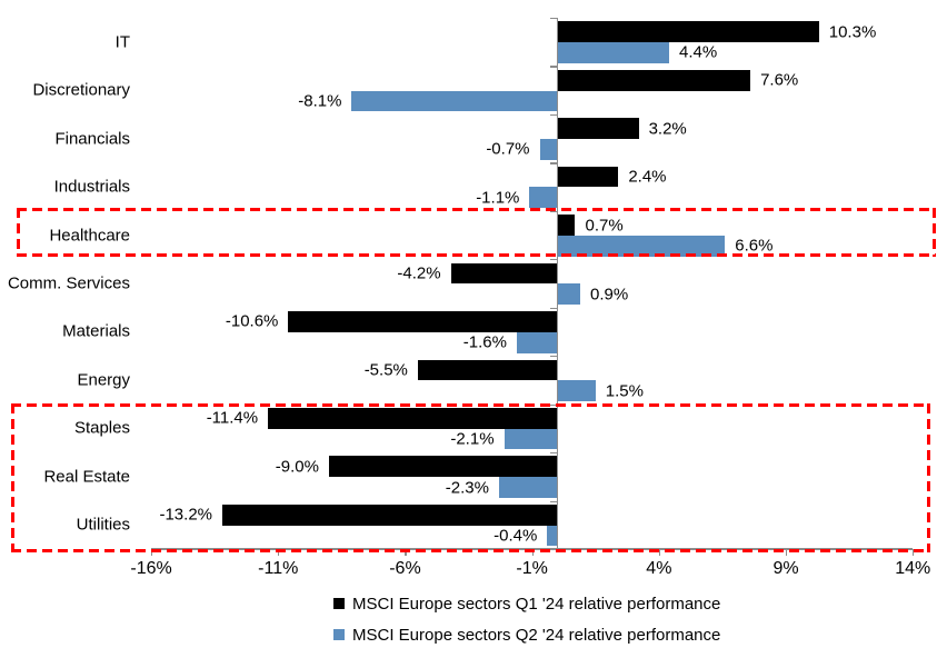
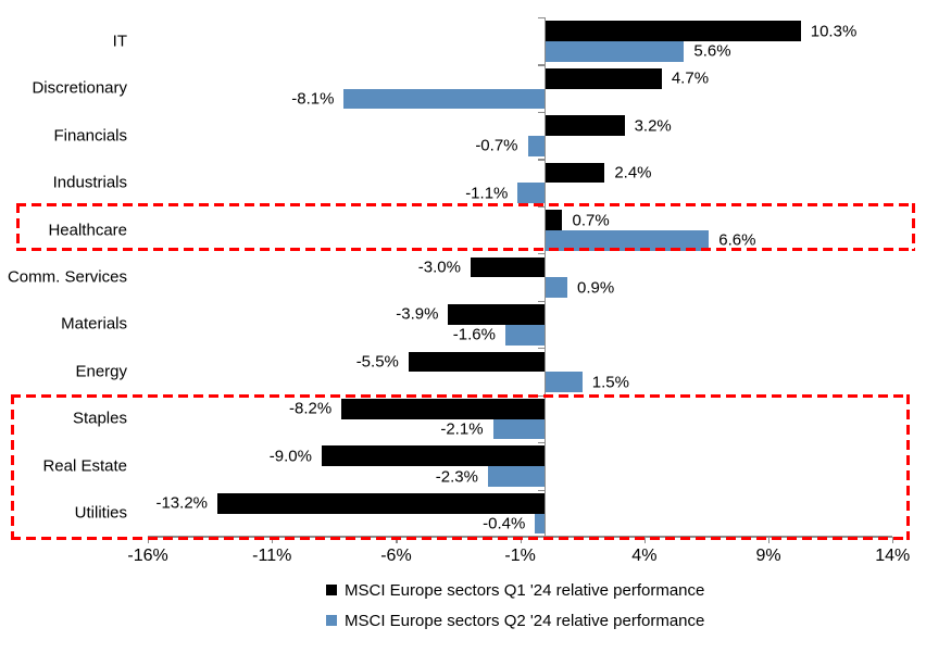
MSCI Europe sectors Q2 '24 relative performance/IT: 4.4% -> 5.6%
MSCI Europe sectors Q1 '24 relative performance/Discretionary: 7.6% -> 4.7%
MSCI Europe sectors Q1 '24 relative performance/Comm. Services: -4.2% -> -3.0%
MSCI Europe sectors Q1 '24 relative performance/Materials: -10.6% -> -3.9%
MSCI Europe sectors Q1 '24 relative performance/Staples: -11.4% -> -8.2%
